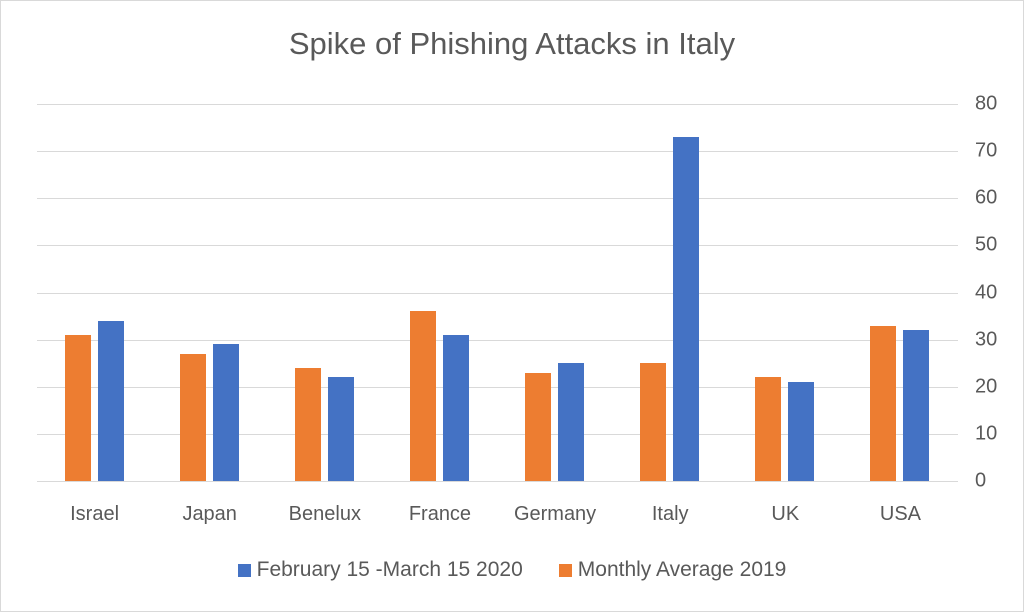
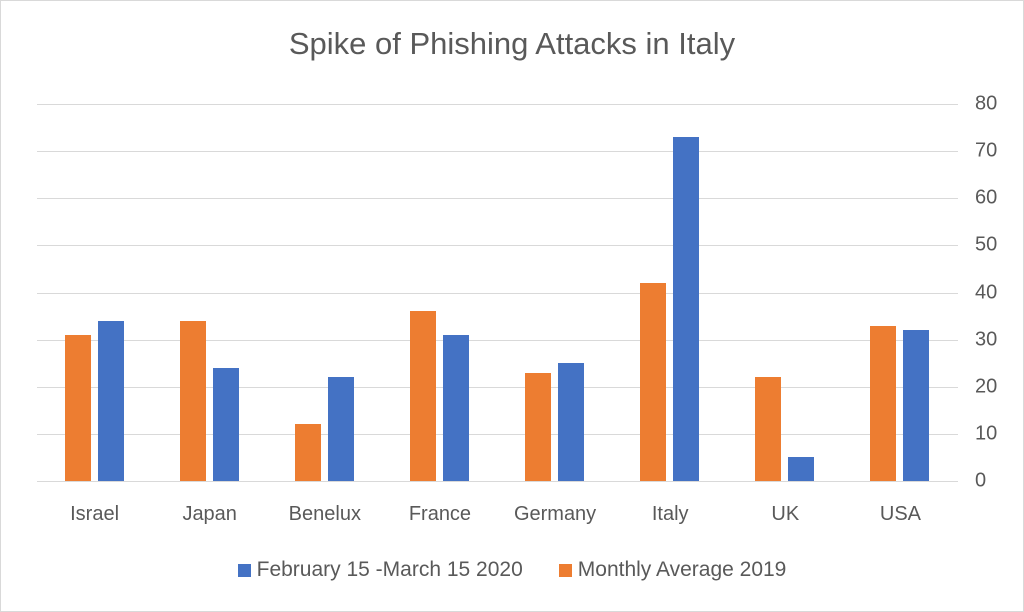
Monthly Average 2019/Japan: 27 -> 34
February 15 -March 15 2020/Japan: 29 -> 24
Monthly Average 2019/Benelux: 24 -> 12
Monthly Average 2019/Italy: 25 -> 42
February 15 -March 15 2020/UK: 21 -> 5
